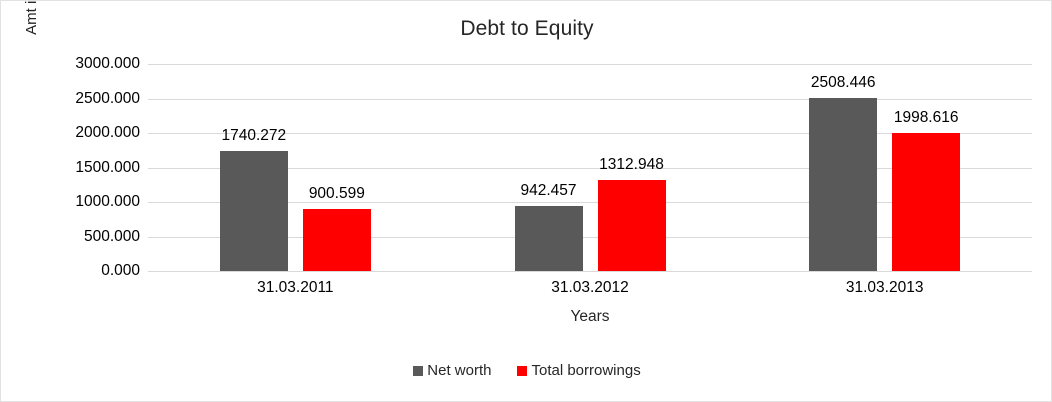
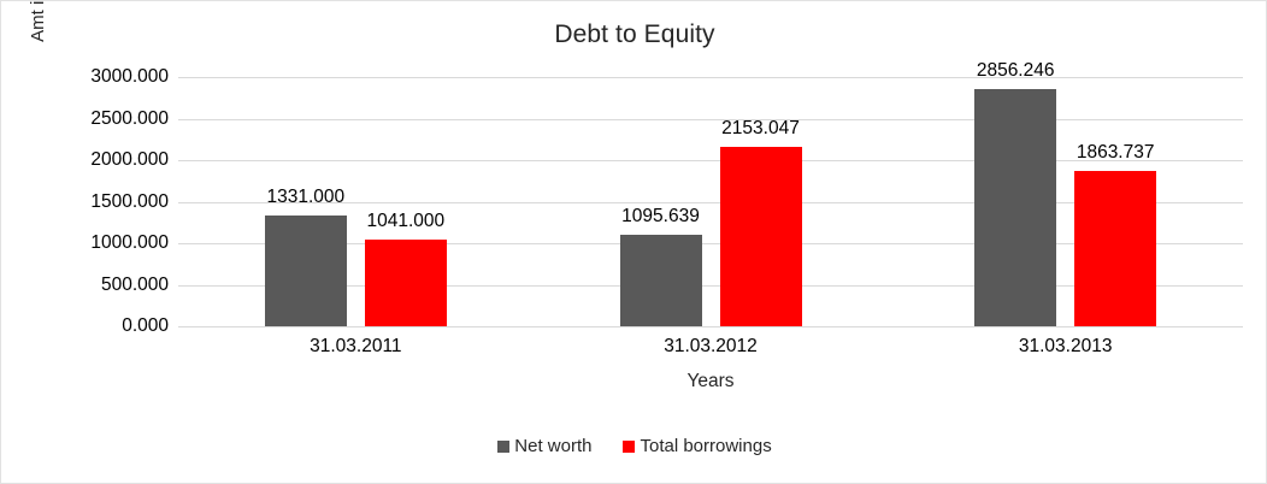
Net worth/31.03.2011: 1740.272 -> 1331.000
Total borrowings/31.03.2011: 900.599 -> 1041.000
Net worth/31.03.2012: 942.457 -> 1095.639
Total borrowings/31.03.2012: 1312.948 -> 2153.047
Net worth/31.03.2013: 2508.446 -> 2856.246
Total borrowings/31.03.2013: 1998.616 -> 1863.737
